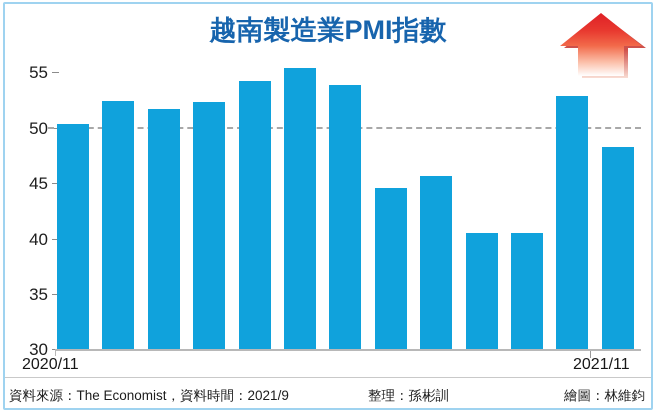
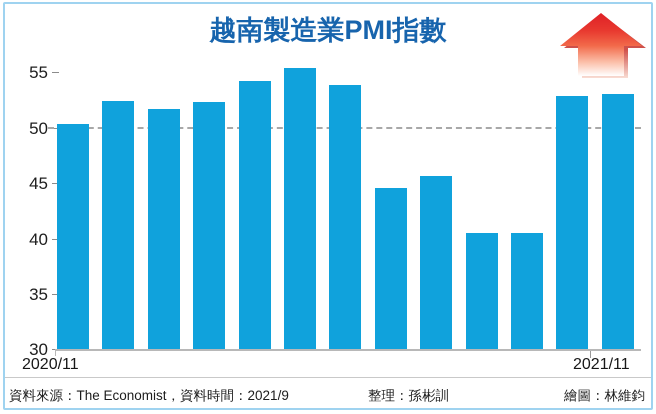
2021/11: 48.2 -> 53.0
